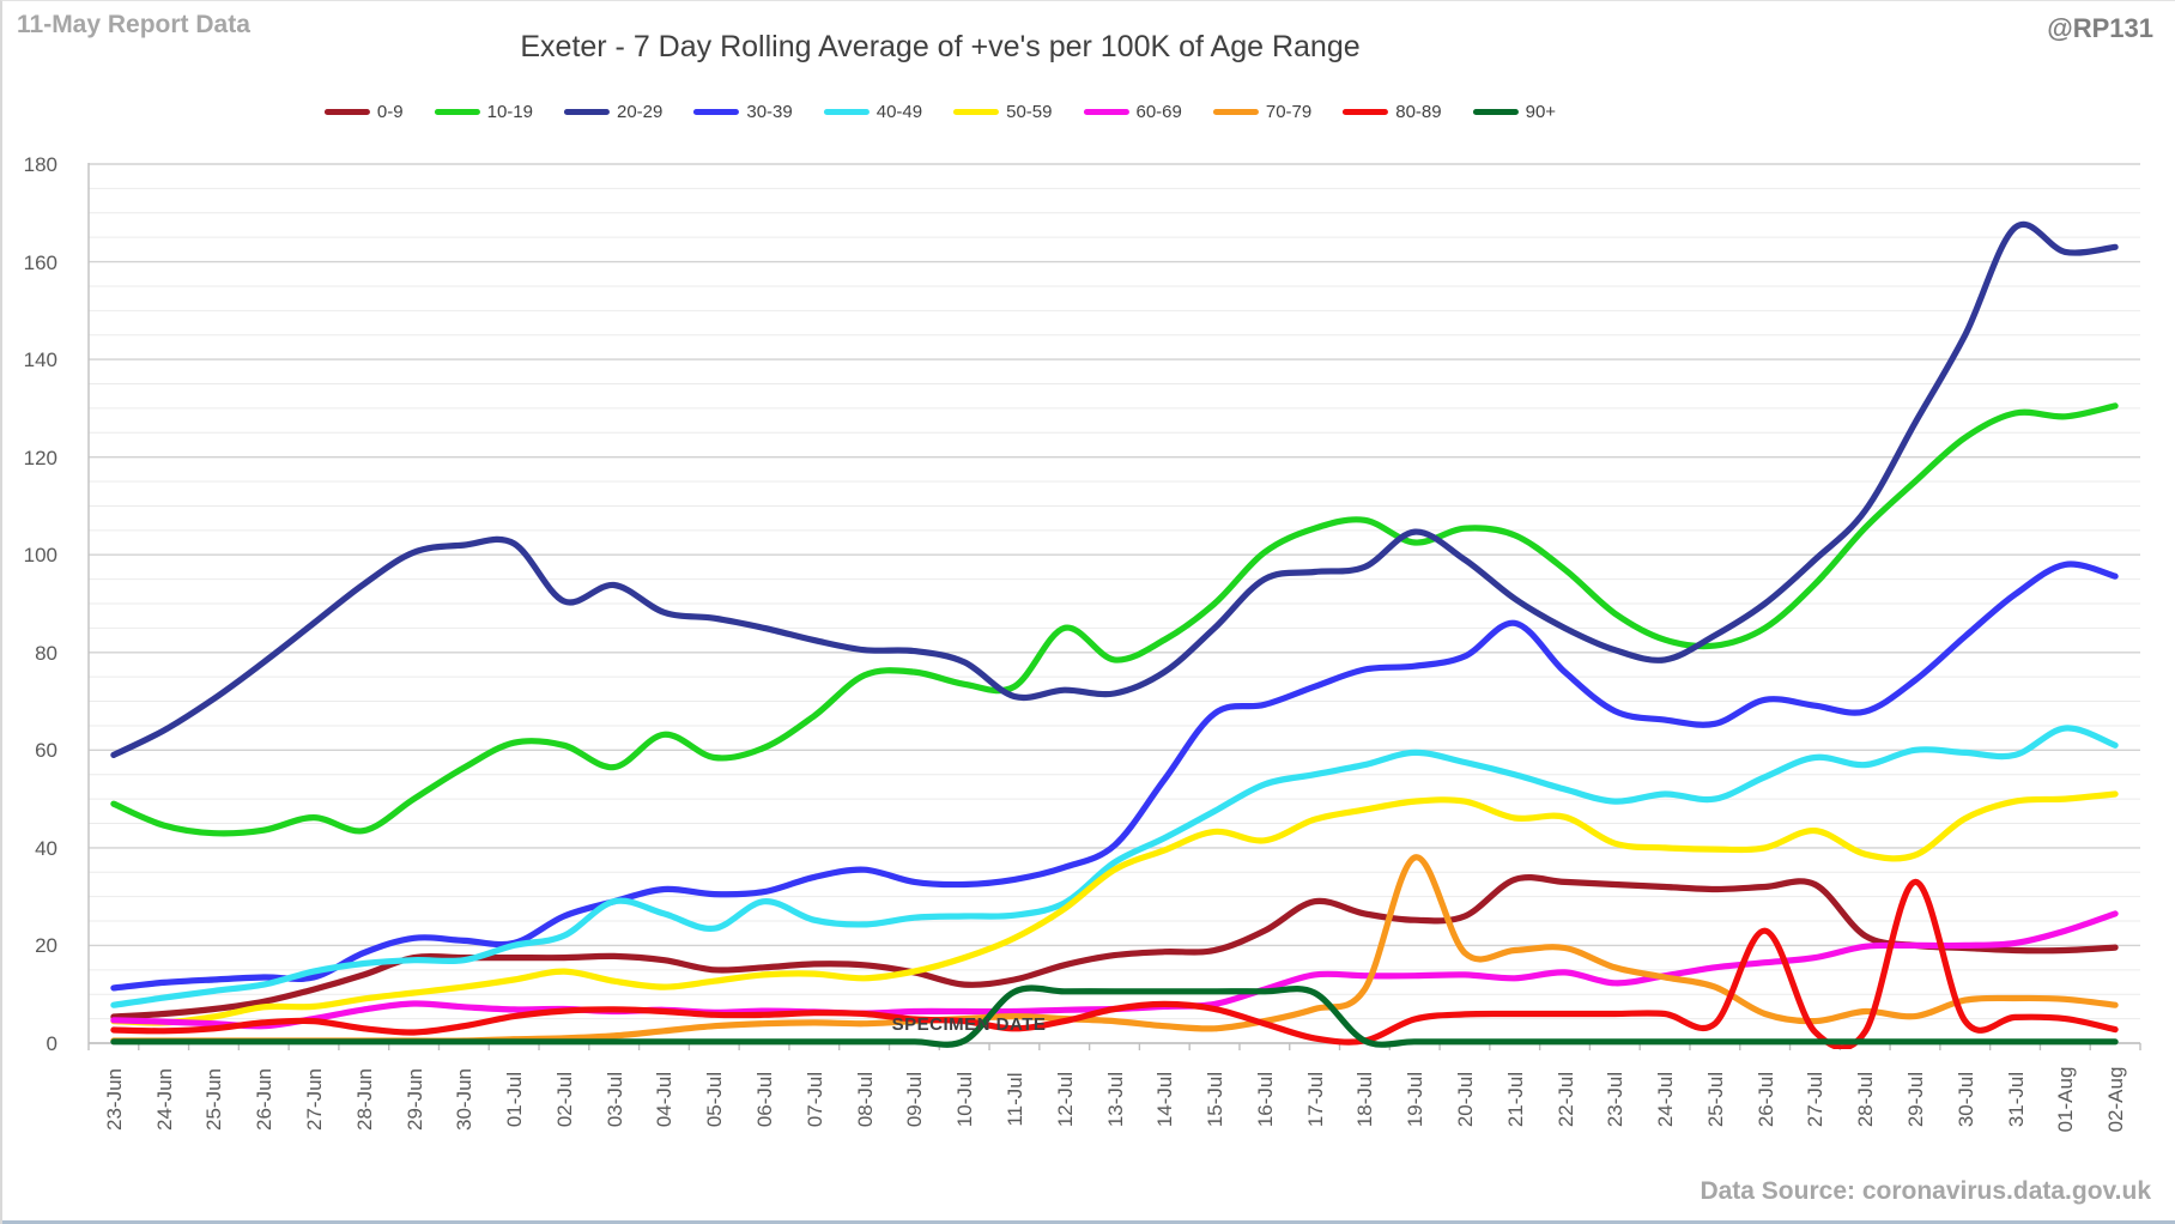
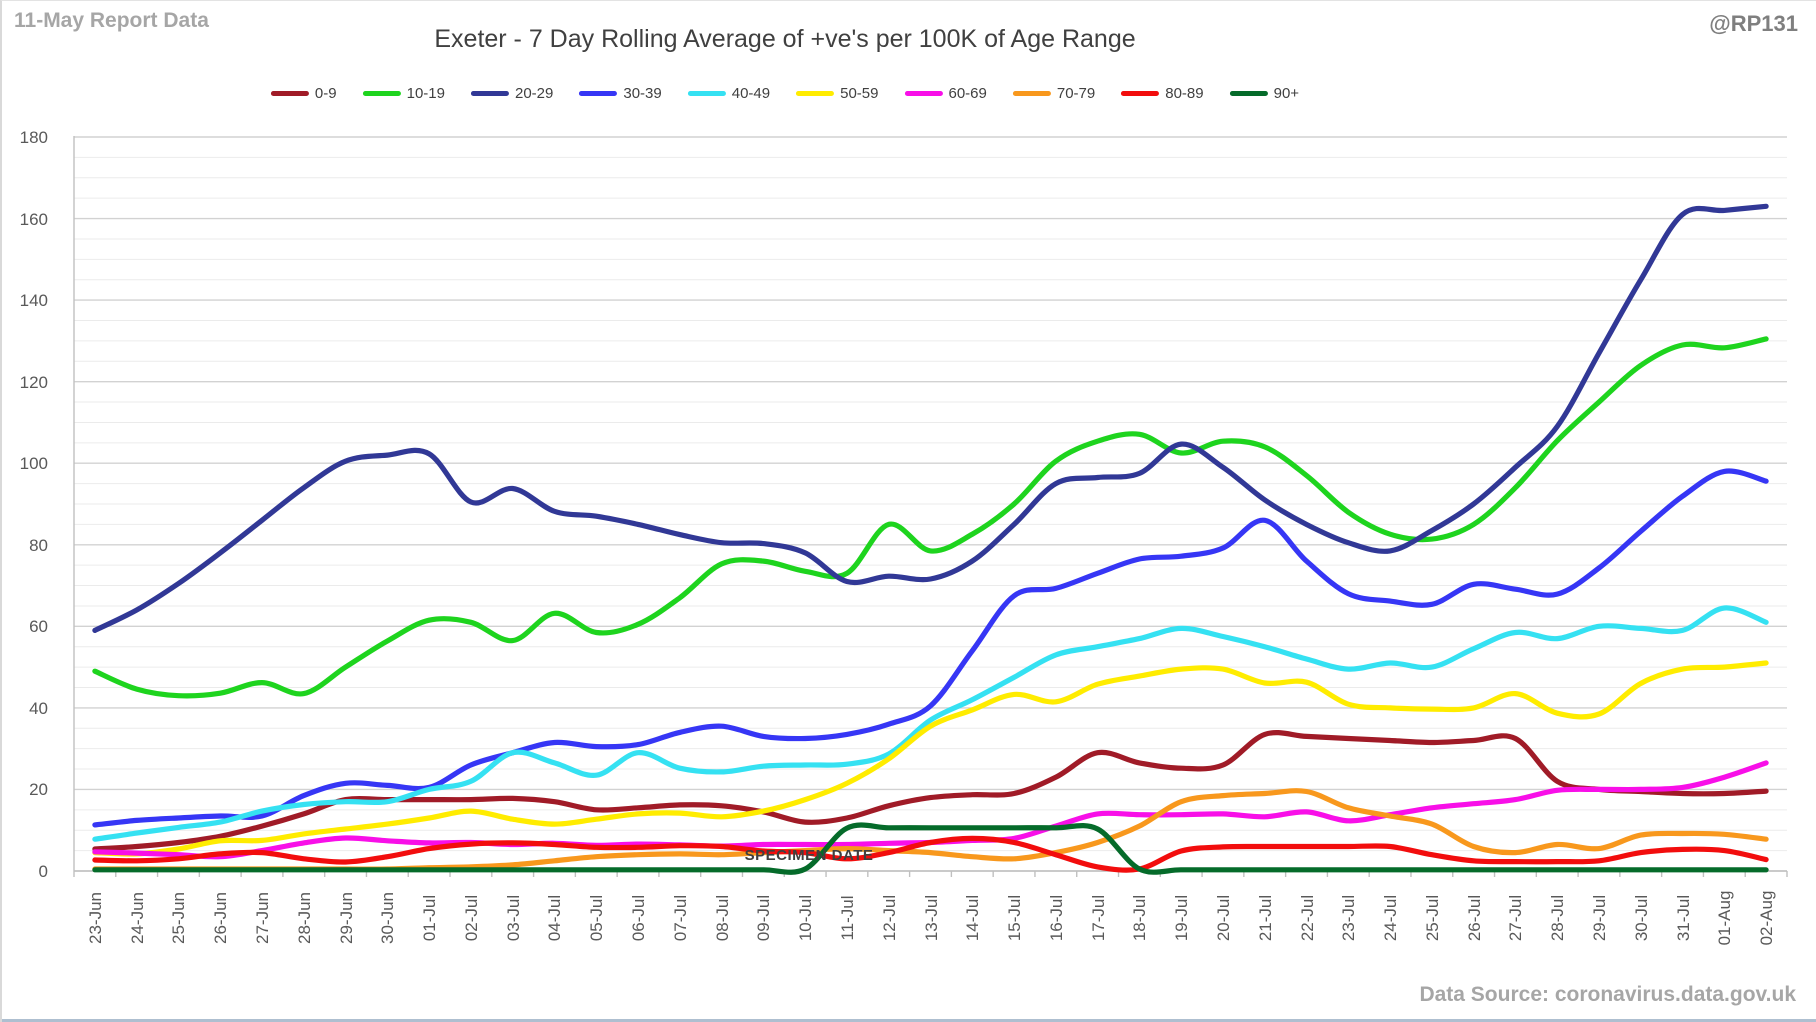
70-79/19-Jul: 38 -> 17
80-89/26-Jul: 23 -> 2
80-89/29-Jul: 33 -> 2
20-29/31-Jul: 167 -> 161
